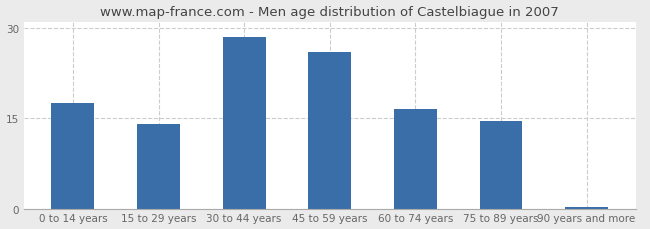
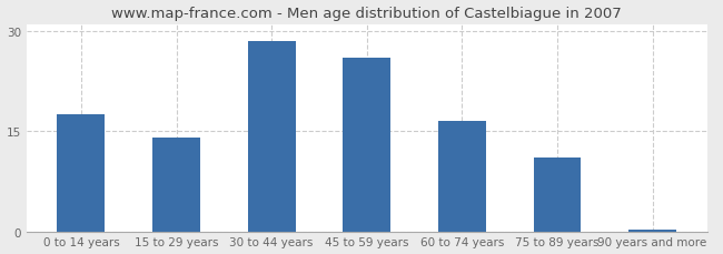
75 to 89 years: 14.5 -> 11.0
